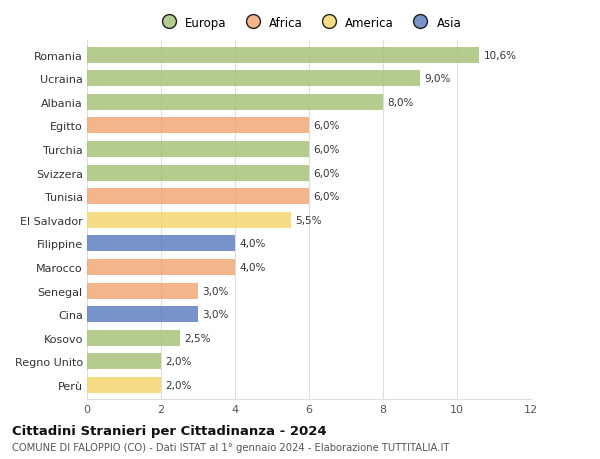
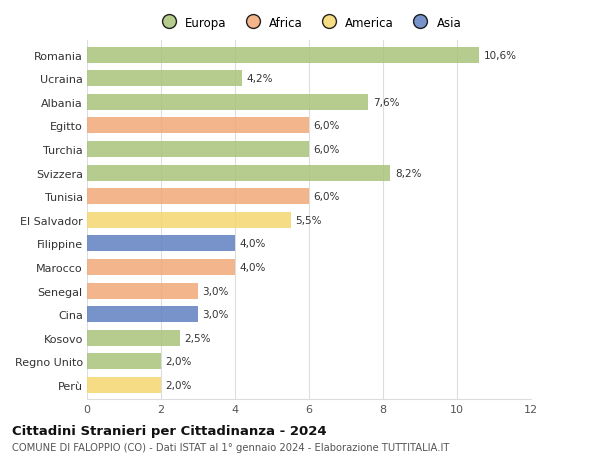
Ucraina: 9,0% -> 4,2%
Albania: 8,0% -> 7,6%
Svizzera: 6,0% -> 8,2%
